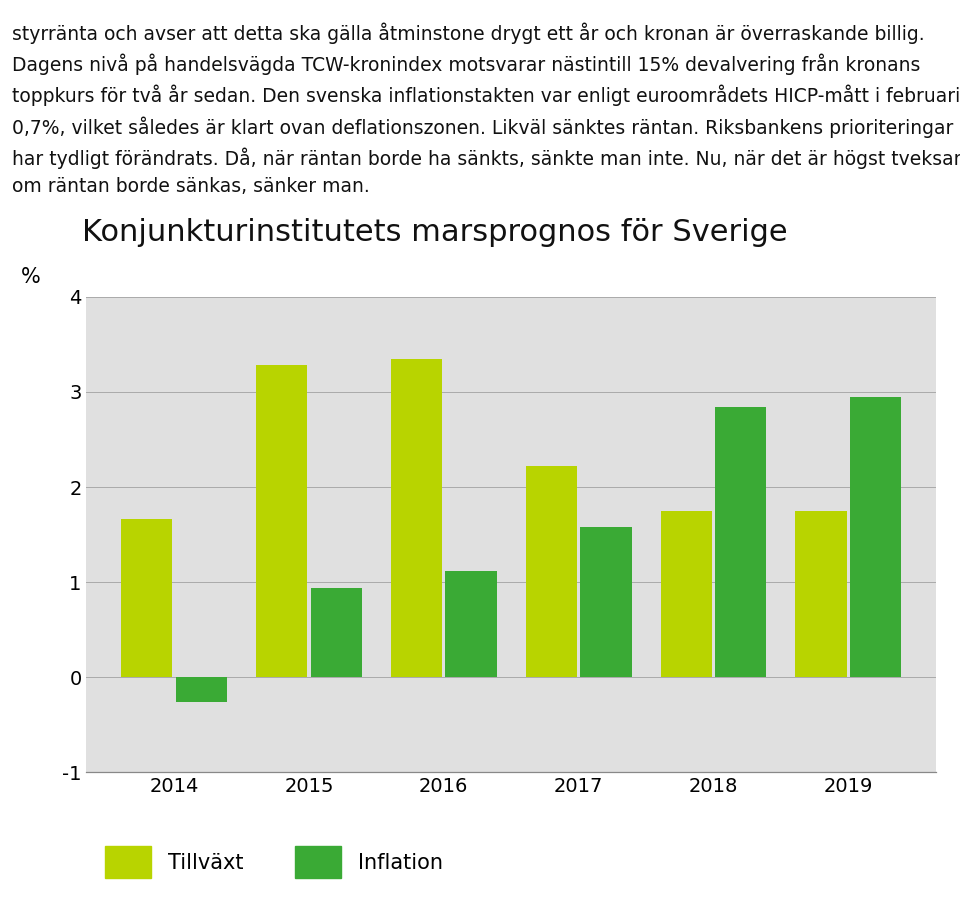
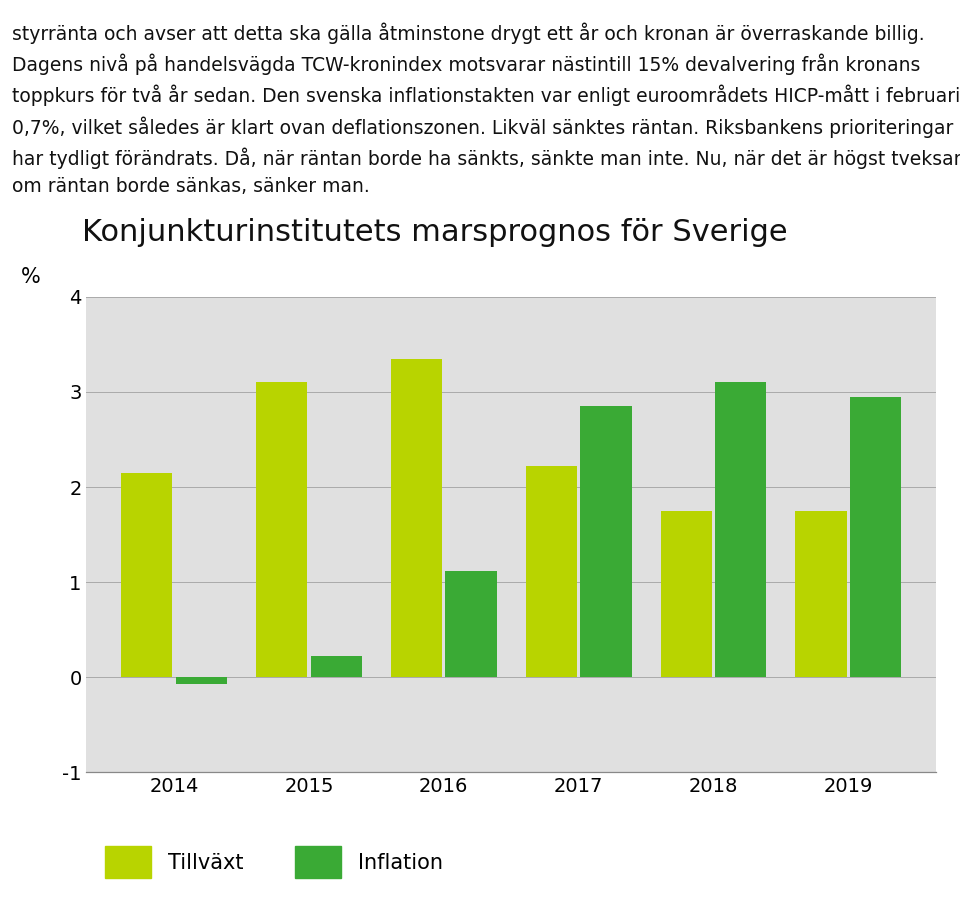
Tillväxt/2014: 1.66 -> 2.15
Inflation/2014: -0.26 -> -0.07
Tillväxt/2015: 3.28 -> 3.10
Inflation/2015: 0.94 -> 0.22
Inflation/2017: 1.58 -> 2.85
Inflation/2018: 2.84 -> 3.10
